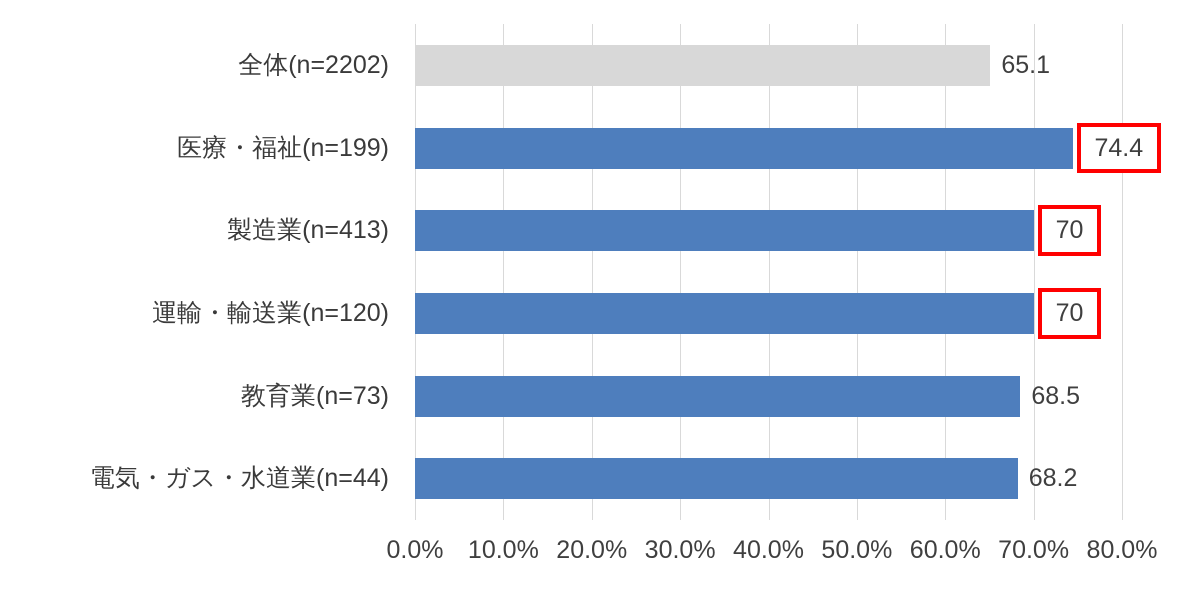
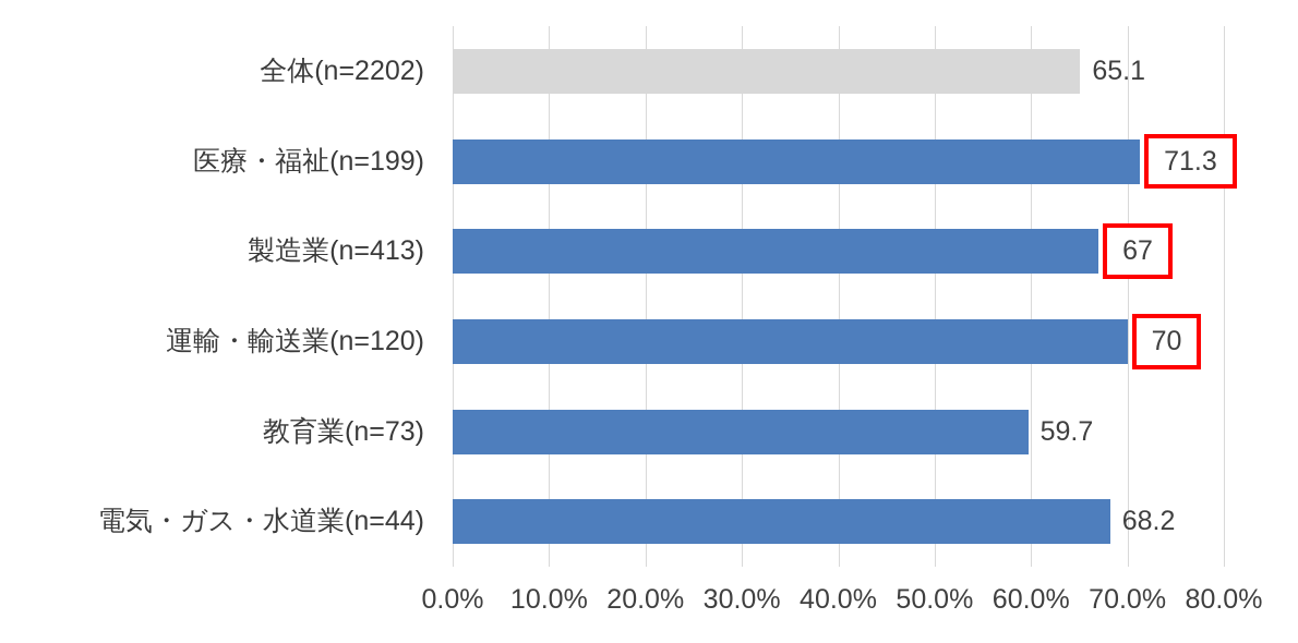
医療・福祉(n=199): 74.4 -> 71.3
製造業(n=413): 70 -> 67
教育業(n=73): 68.5 -> 59.7
